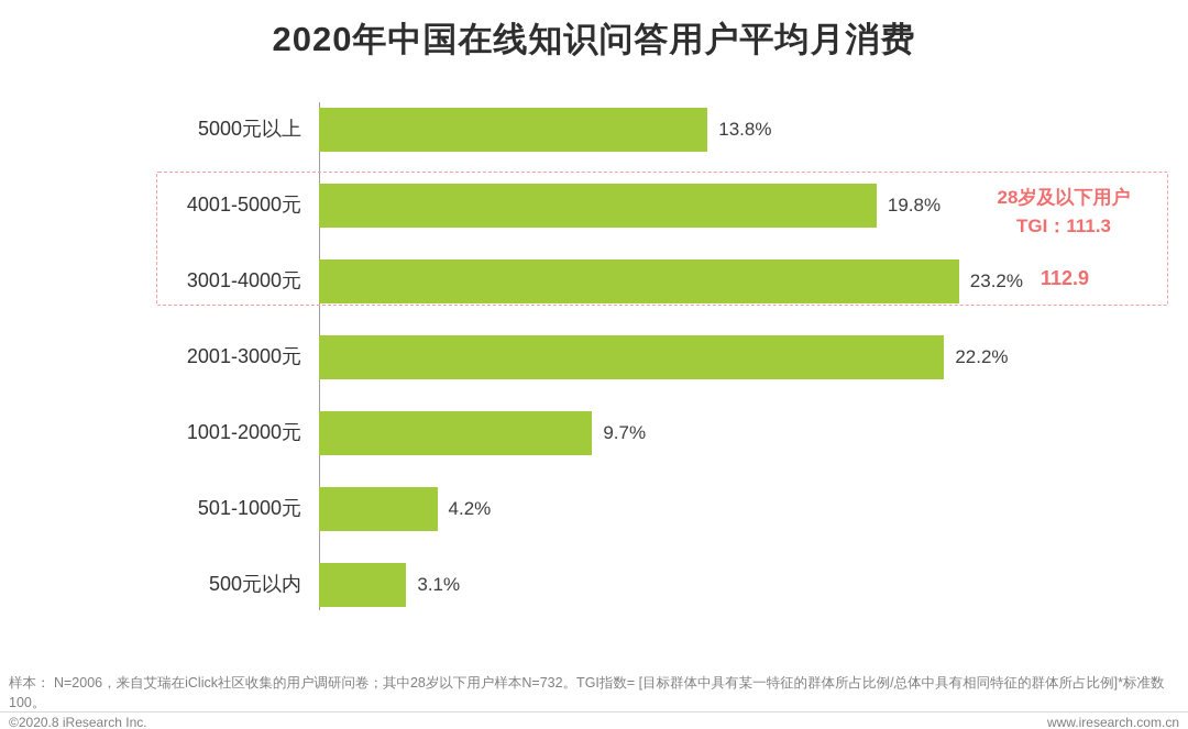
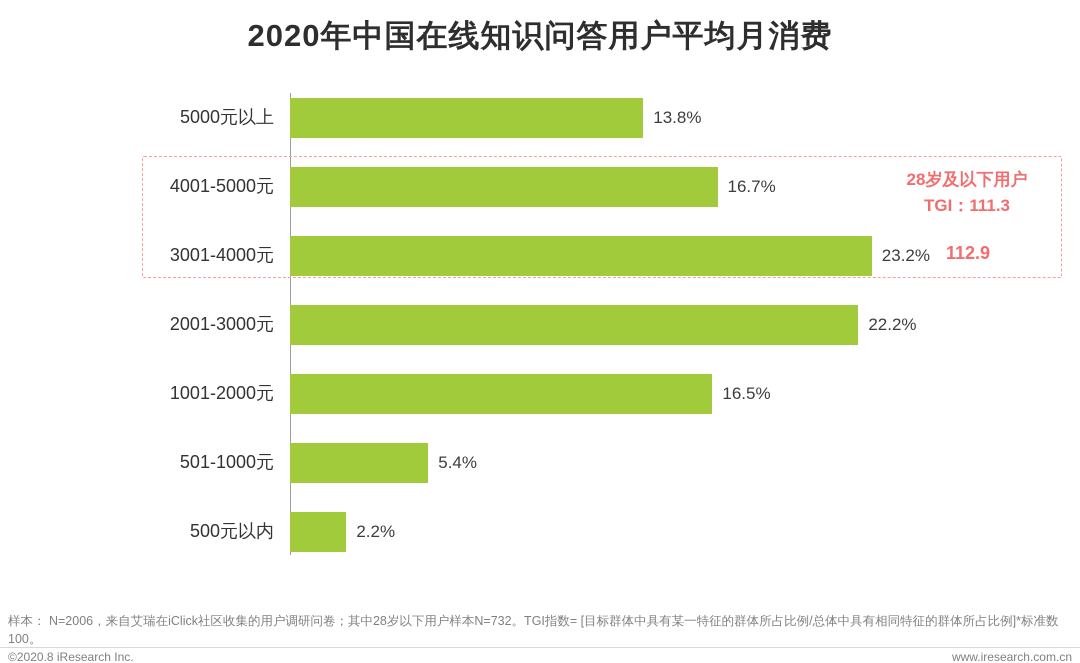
4001-5000元: 19.8% -> 16.7%
1001-2000元: 9.7% -> 16.5%
501-1000元: 4.2% -> 5.4%
500元以内: 3.1% -> 2.2%
